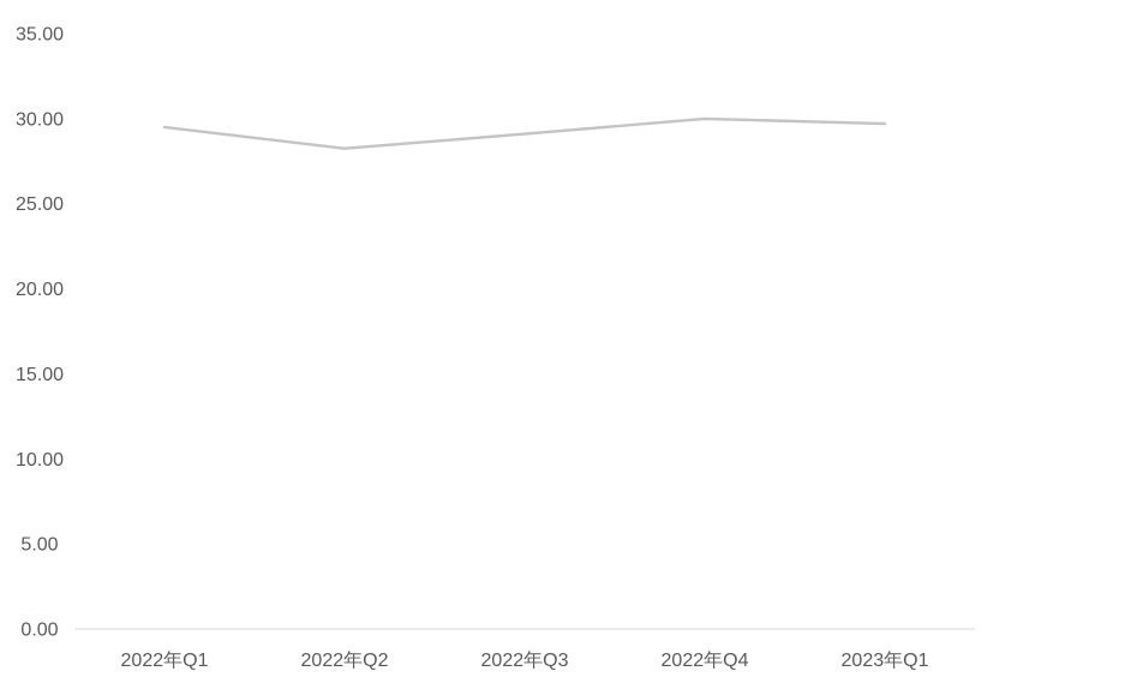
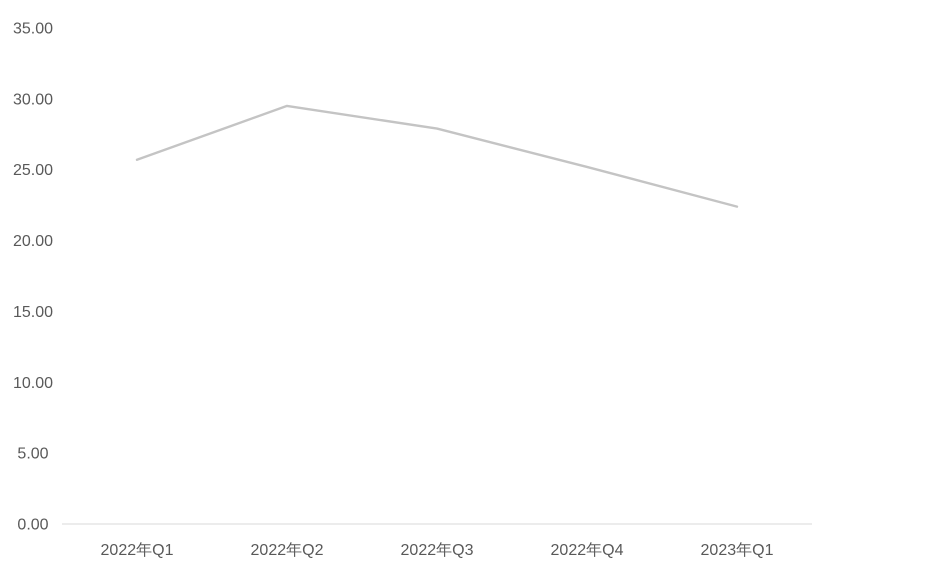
2022年Q1: 29.5 -> 25.7
2022年Q2: 28.2 -> 29.5
2022年Q3: 29.1 -> 27.9
2022年Q4: 30.0 -> 25.2
2023年Q1: 29.7 -> 22.4
